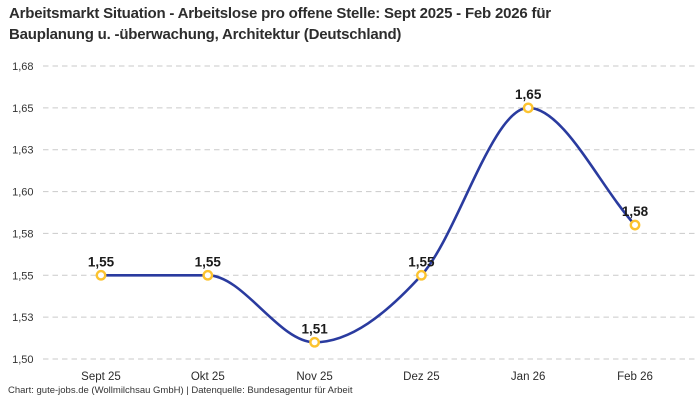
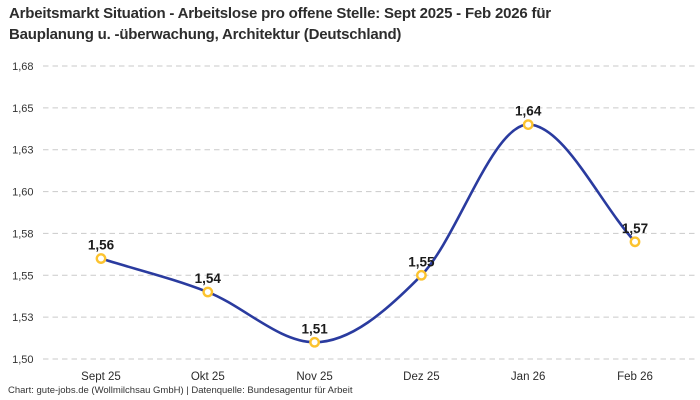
Sept 25: 1,55 -> 1,56
Okt 25: 1,55 -> 1,54
Jan 26: 1,65 -> 1,64
Feb 26: 1,58 -> 1,57
